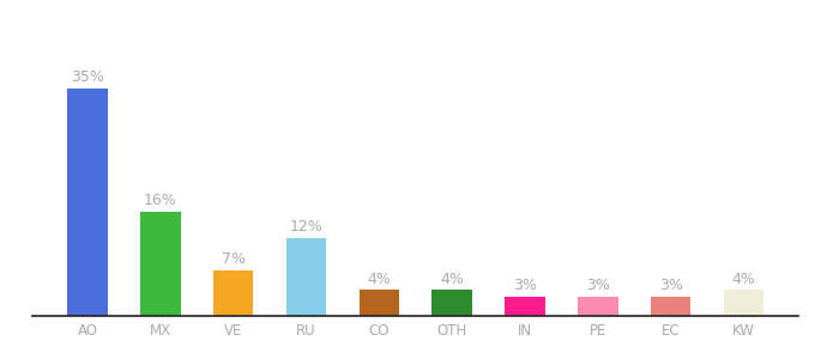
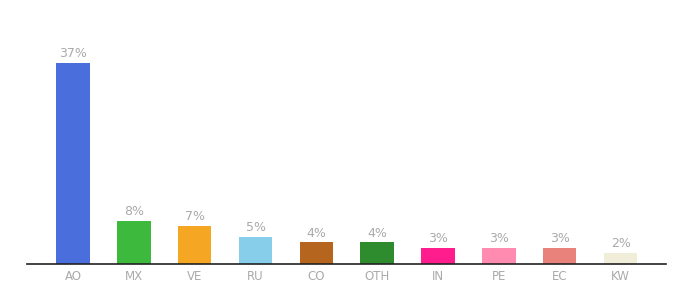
AO: 35% -> 37%
MX: 16% -> 8%
RU: 12% -> 5%
KW: 4% -> 2%
